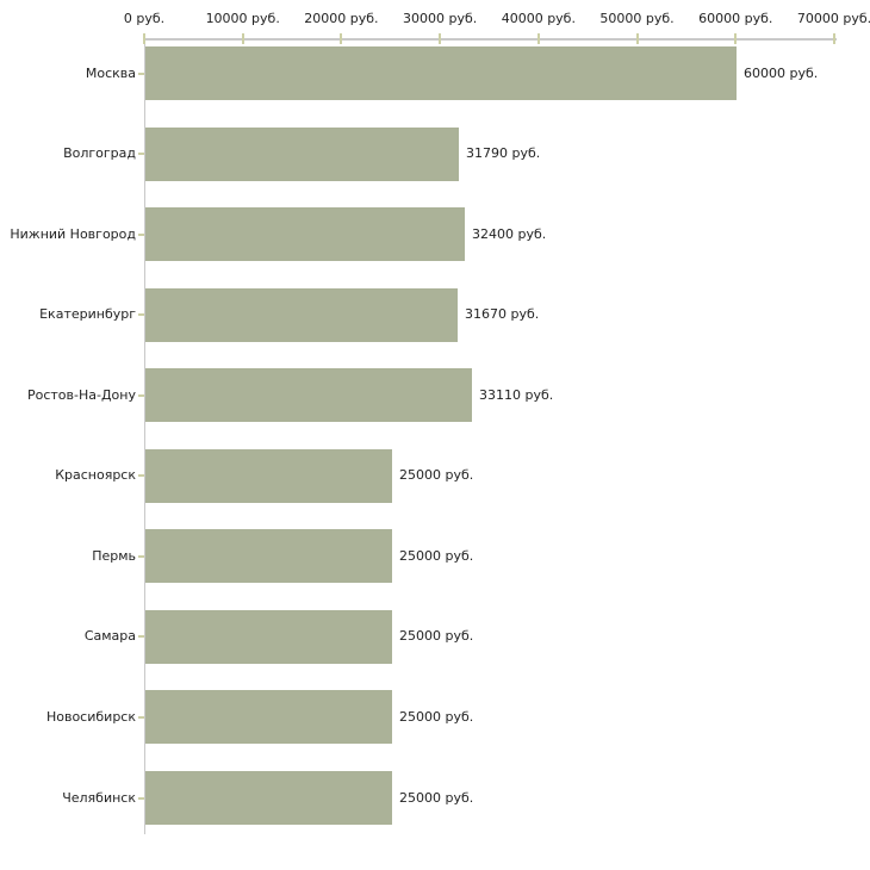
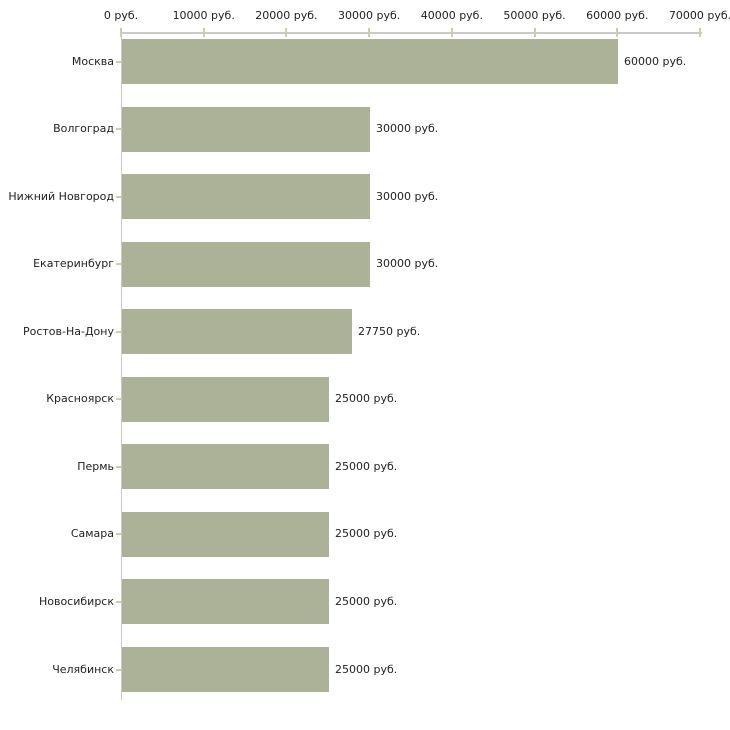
Волгоград: 31790 -> 30000
Нижний Новгород: 32400 -> 30000
Екатеринбург: 31670 -> 30000
Ростов-На-Дону: 33110 -> 27750
